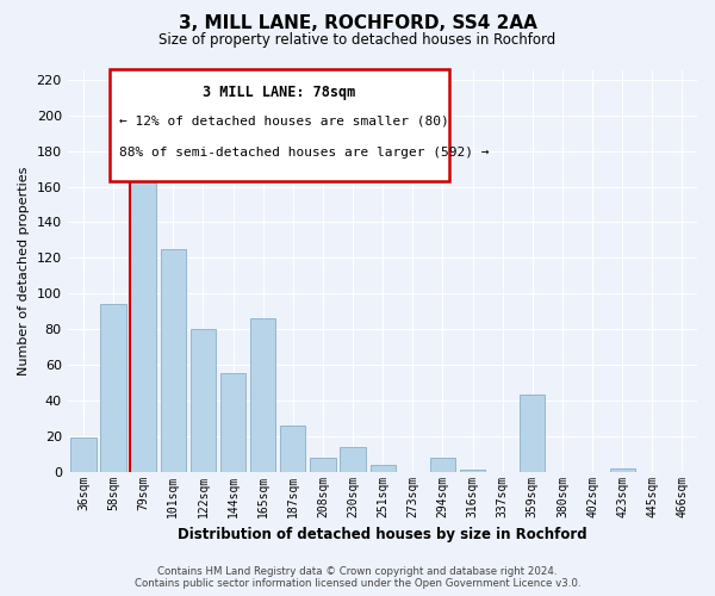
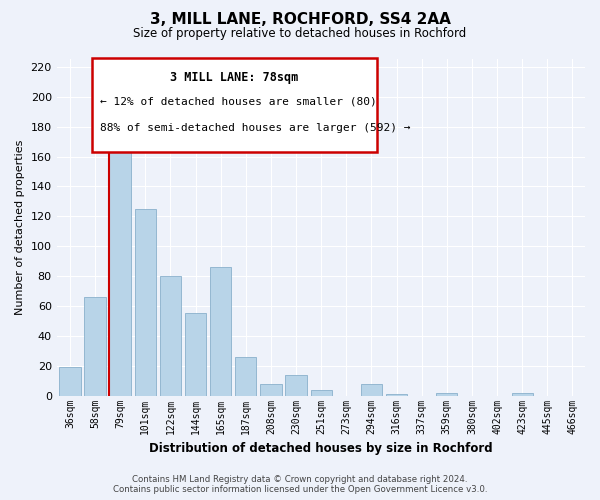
58sqm: 94 -> 66
359sqm: 43 -> 2
